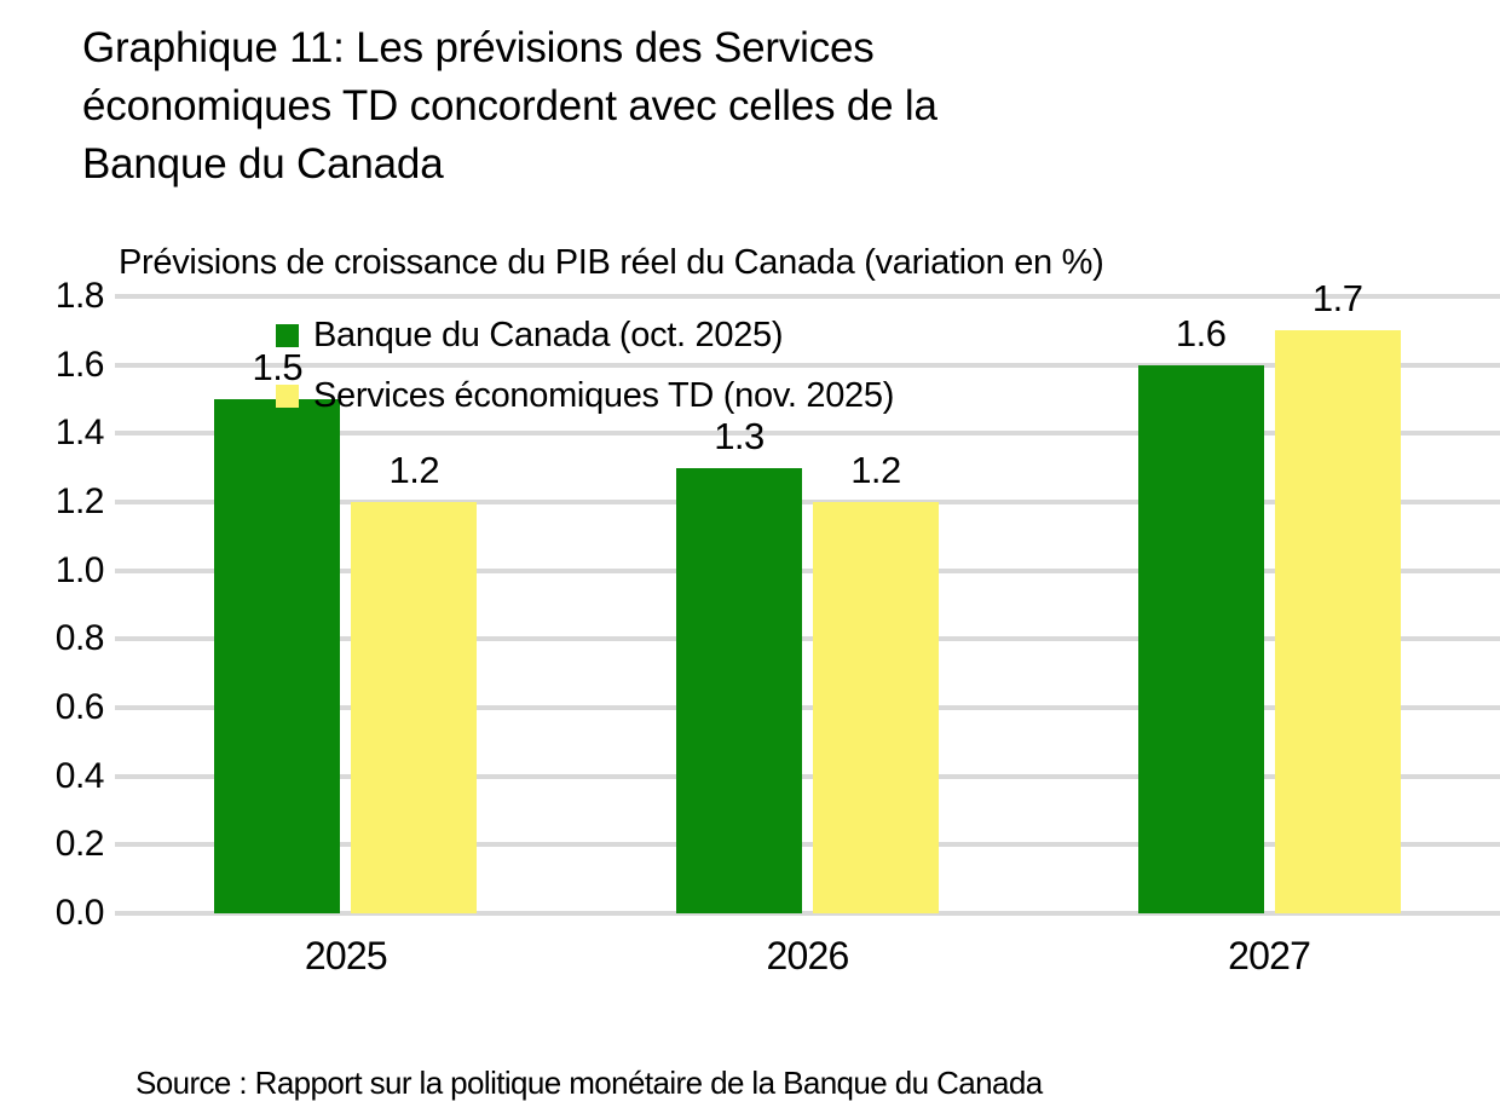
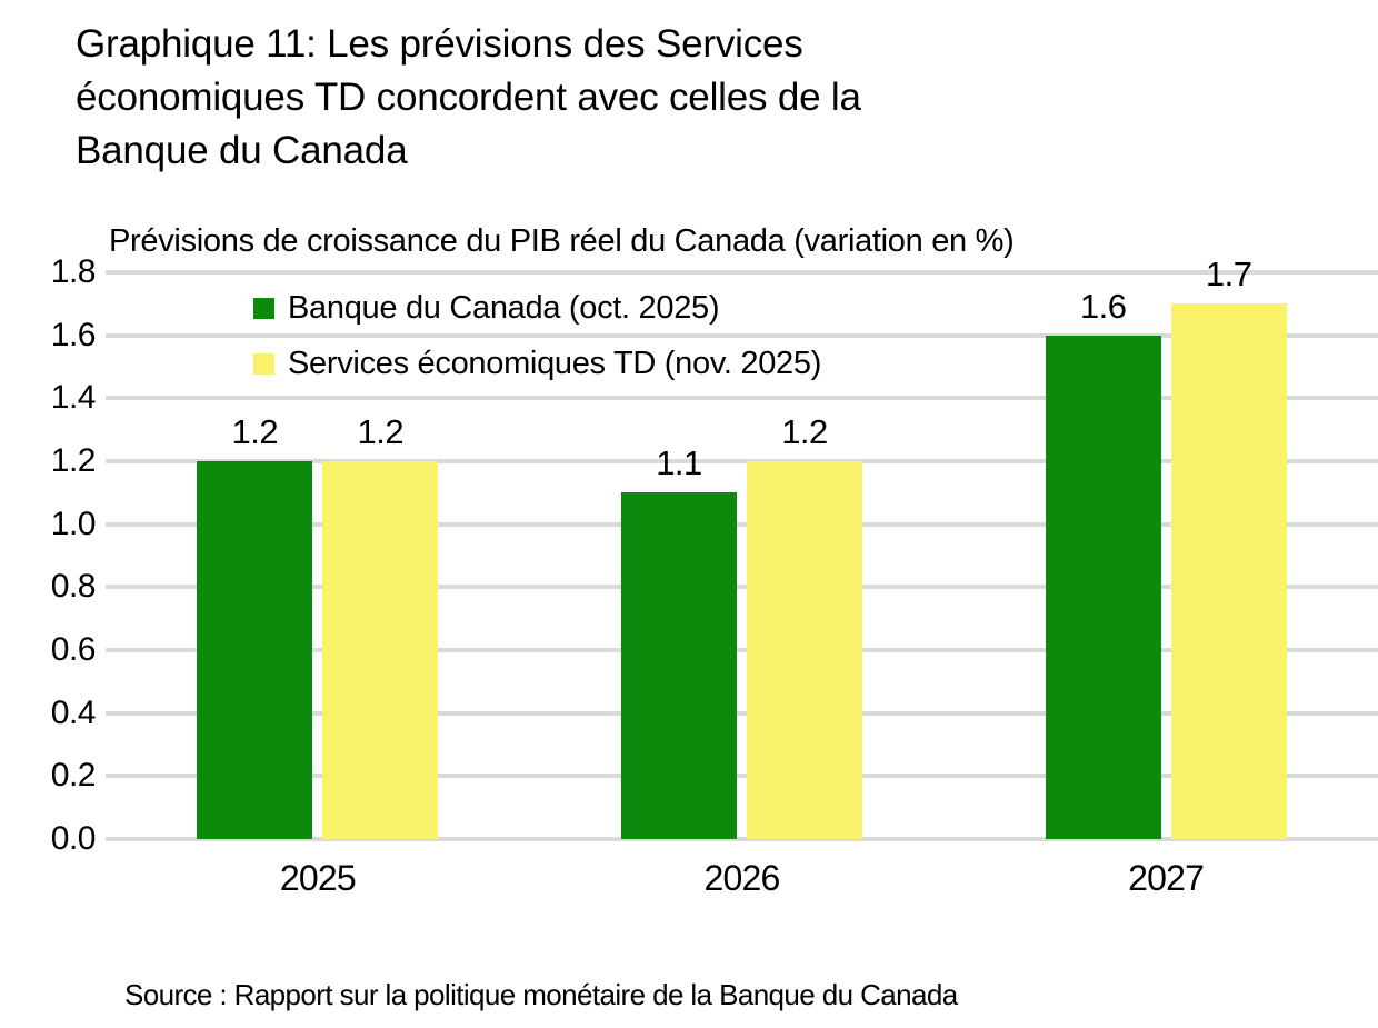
Banque du Canada (oct. 2025)/2025: 1.5 -> 1.2
Banque du Canada (oct. 2025)/2026: 1.3 -> 1.1
